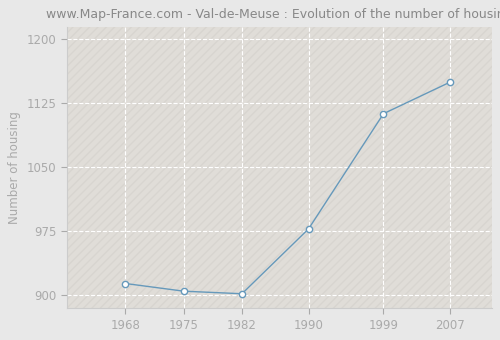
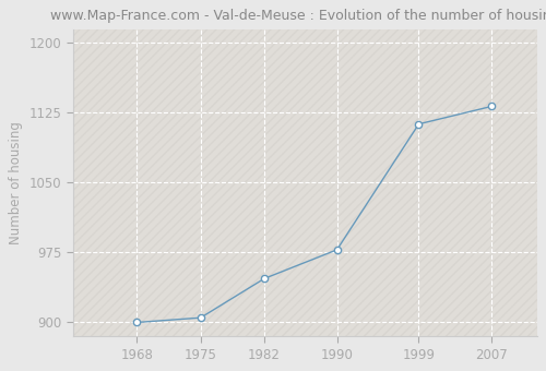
1968: 914 -> 900
1982: 902 -> 947
2007: 1150 -> 1132
